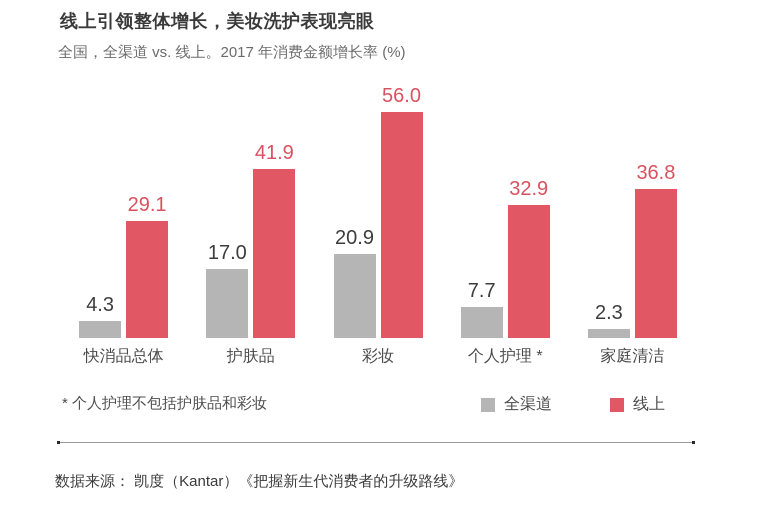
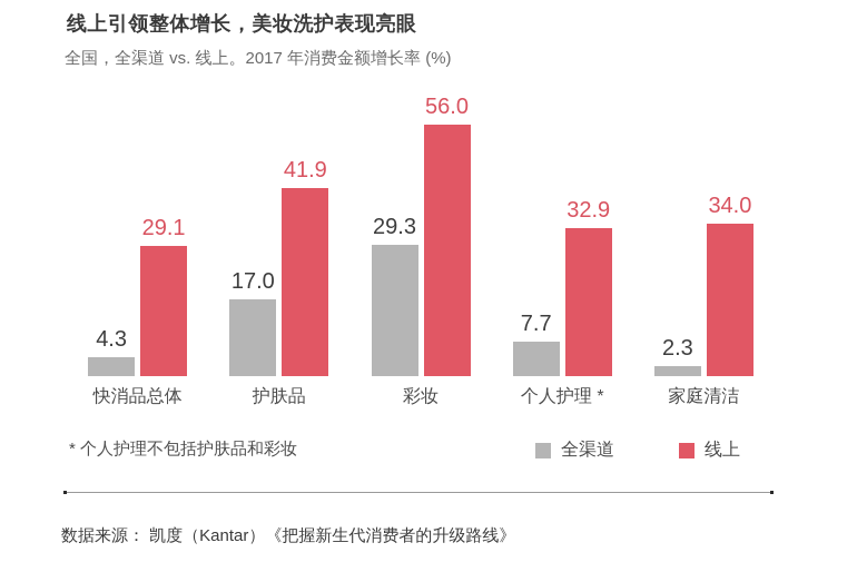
全渠道/彩妆: 20.9 -> 29.3
线上/家庭清洁: 36.8 -> 34.0
